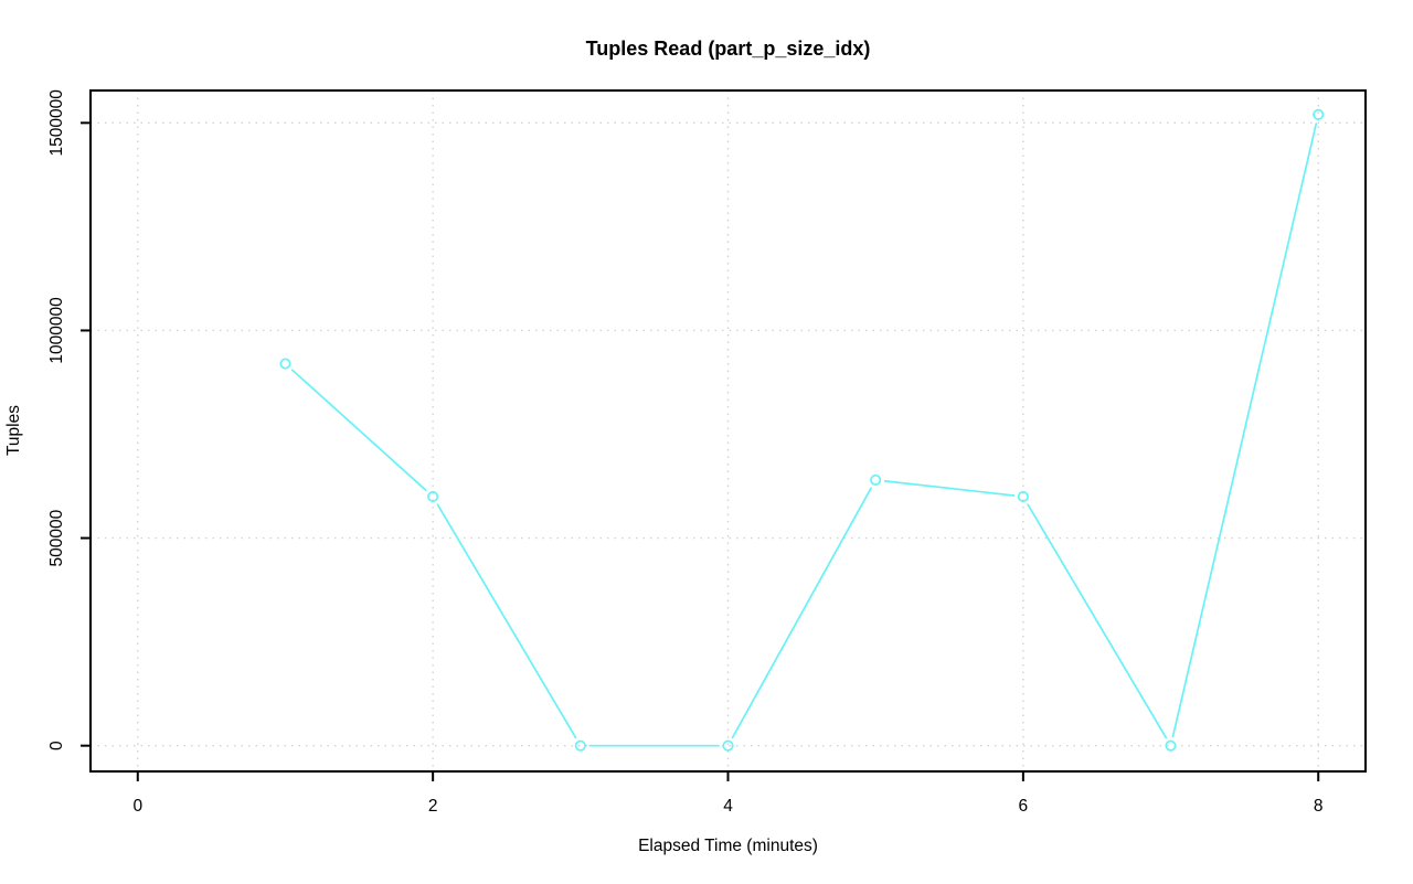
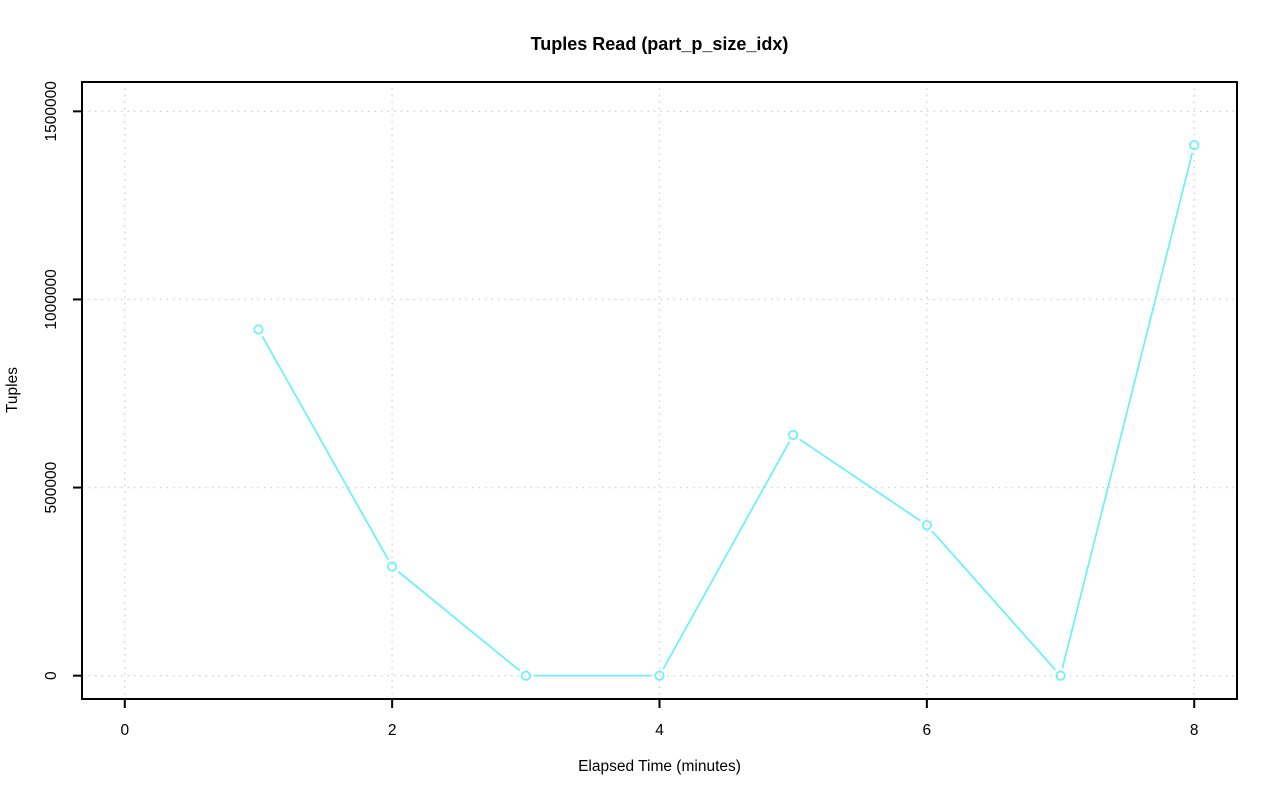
2: 600000 -> 290000
6: 600000 -> 400000
8: 1520000 -> 1410000
